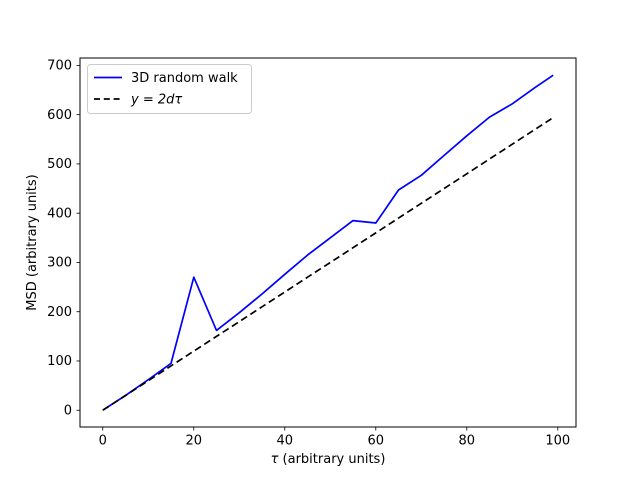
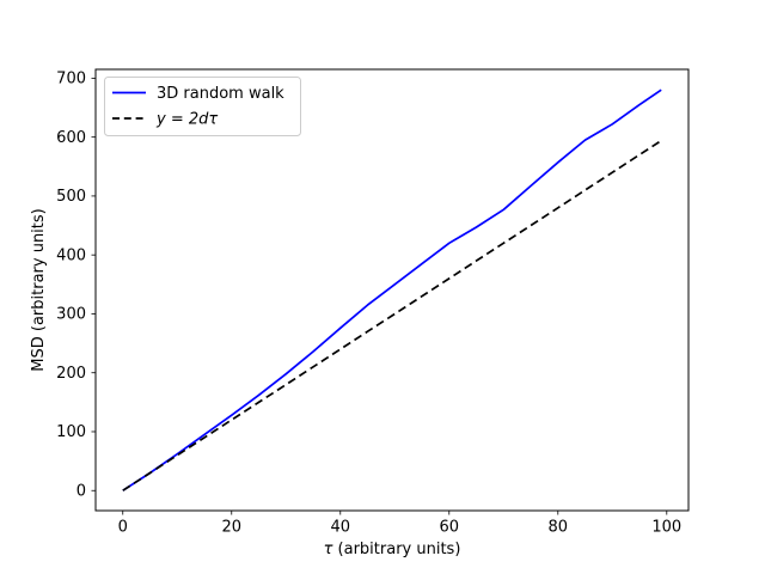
3D random walk/20: 270 -> 130
3D random walk/60: 380 -> 420
